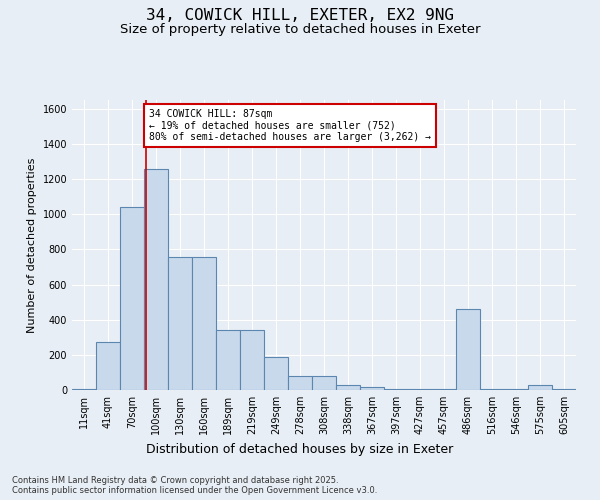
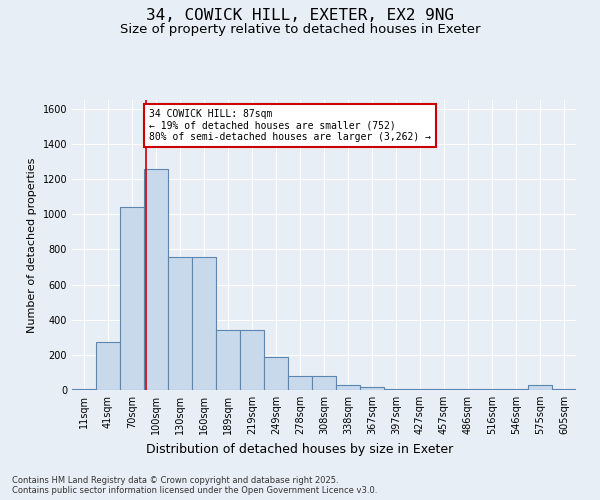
486sqm: 460 -> 0
